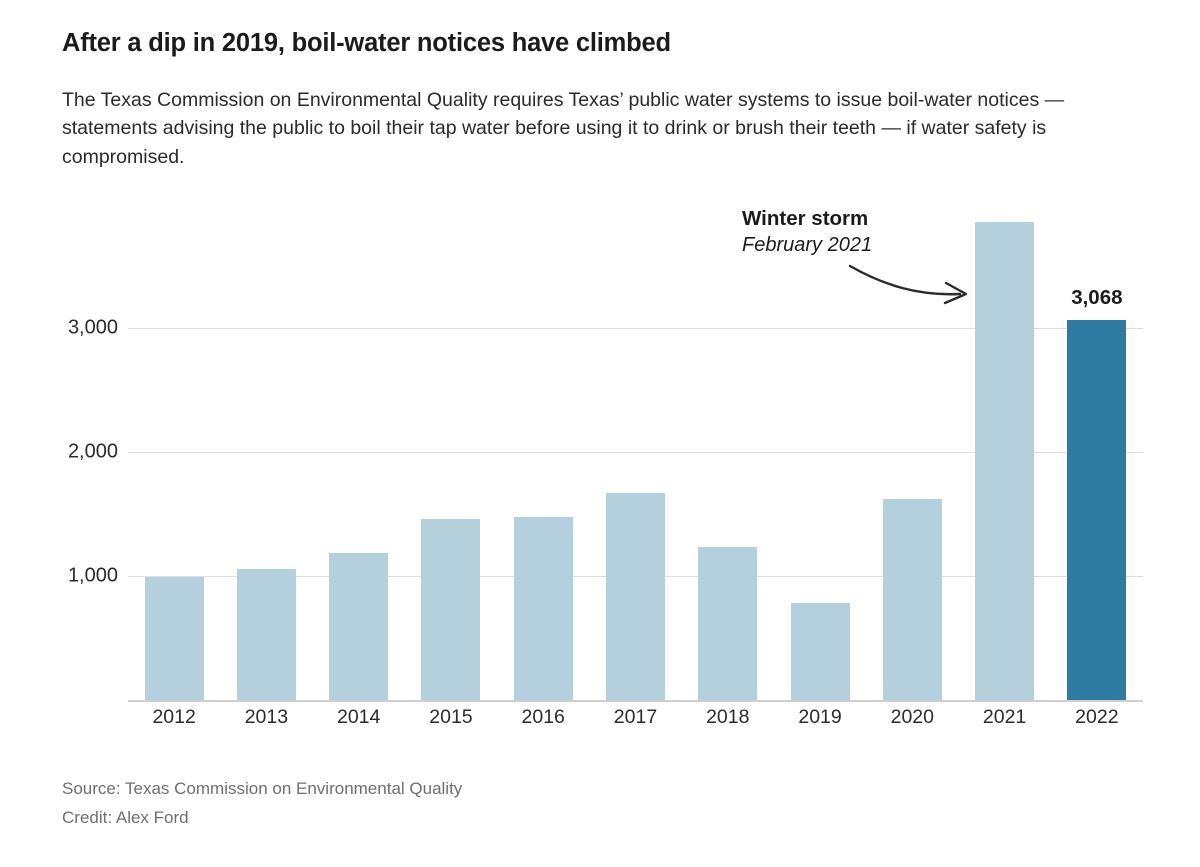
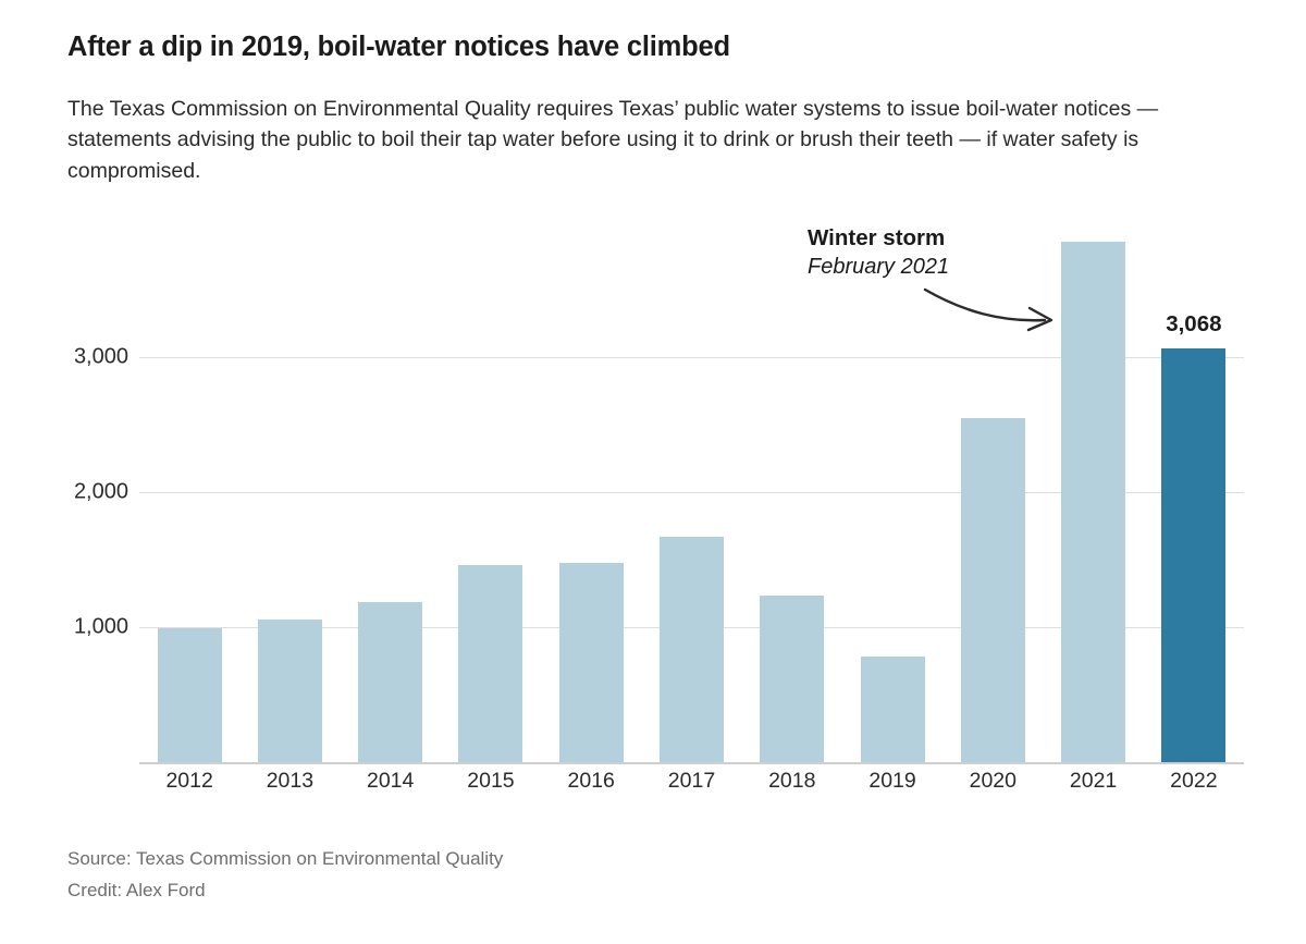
2020: 1620 -> 2550
